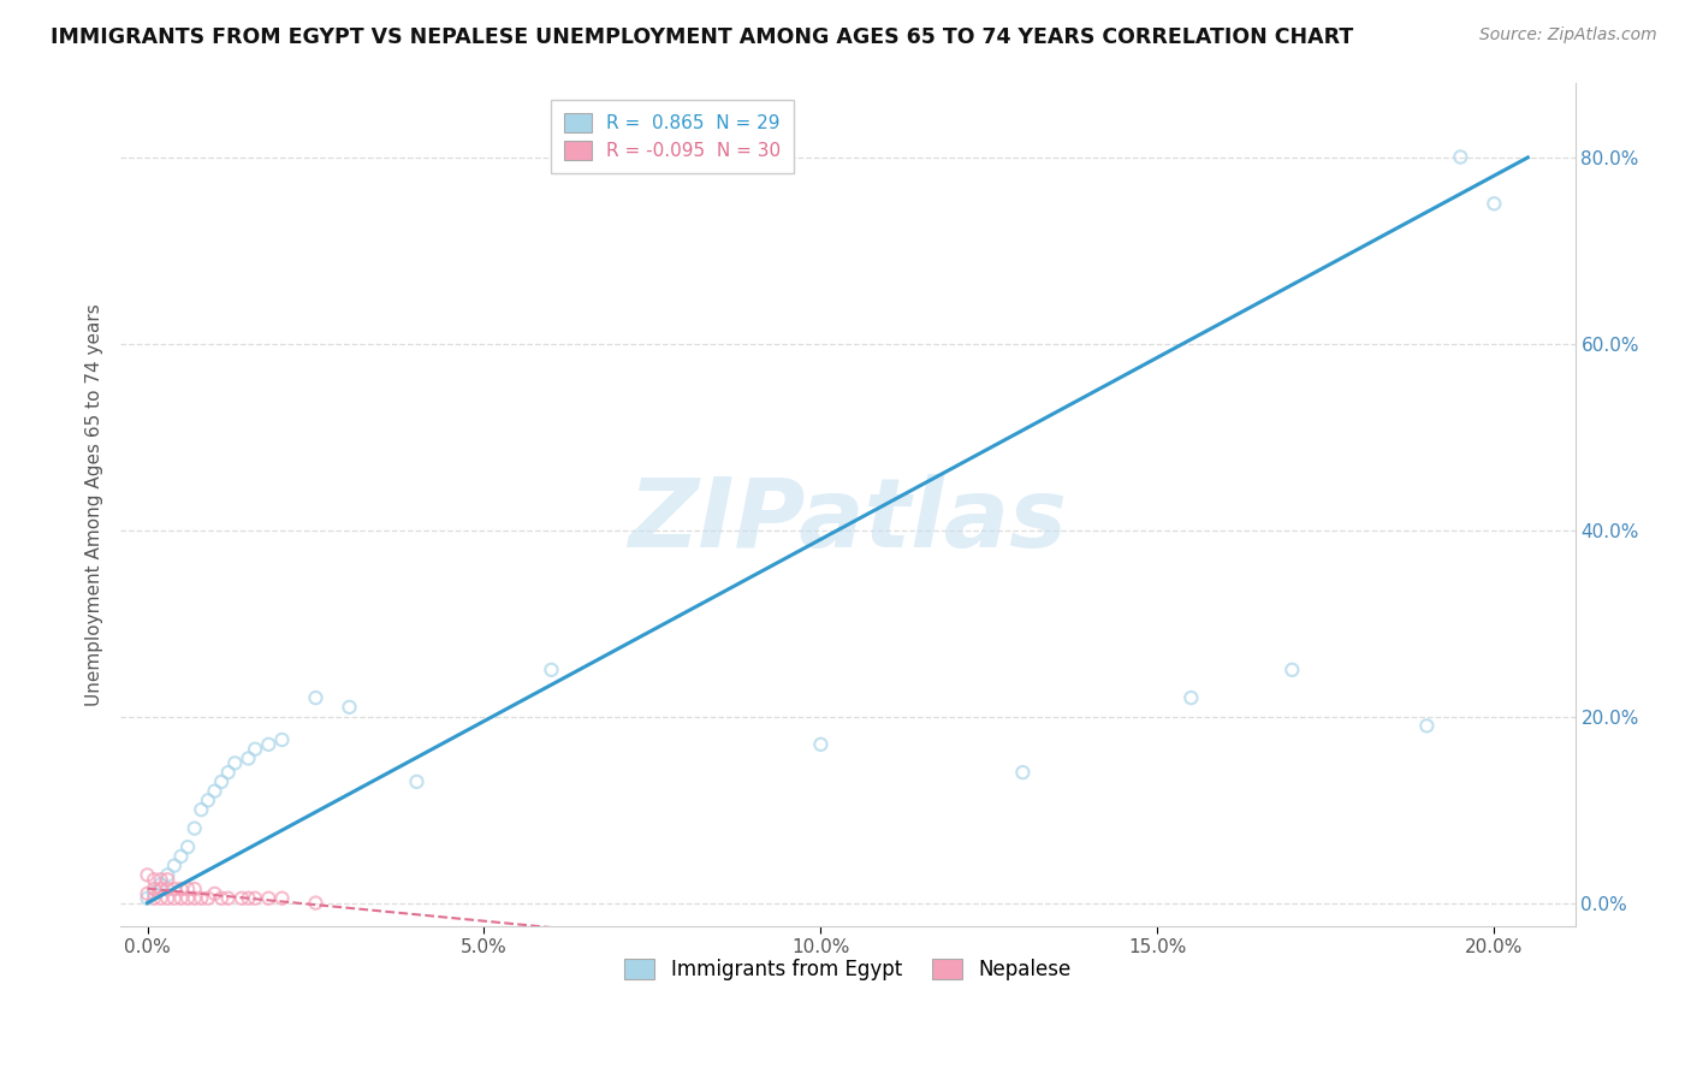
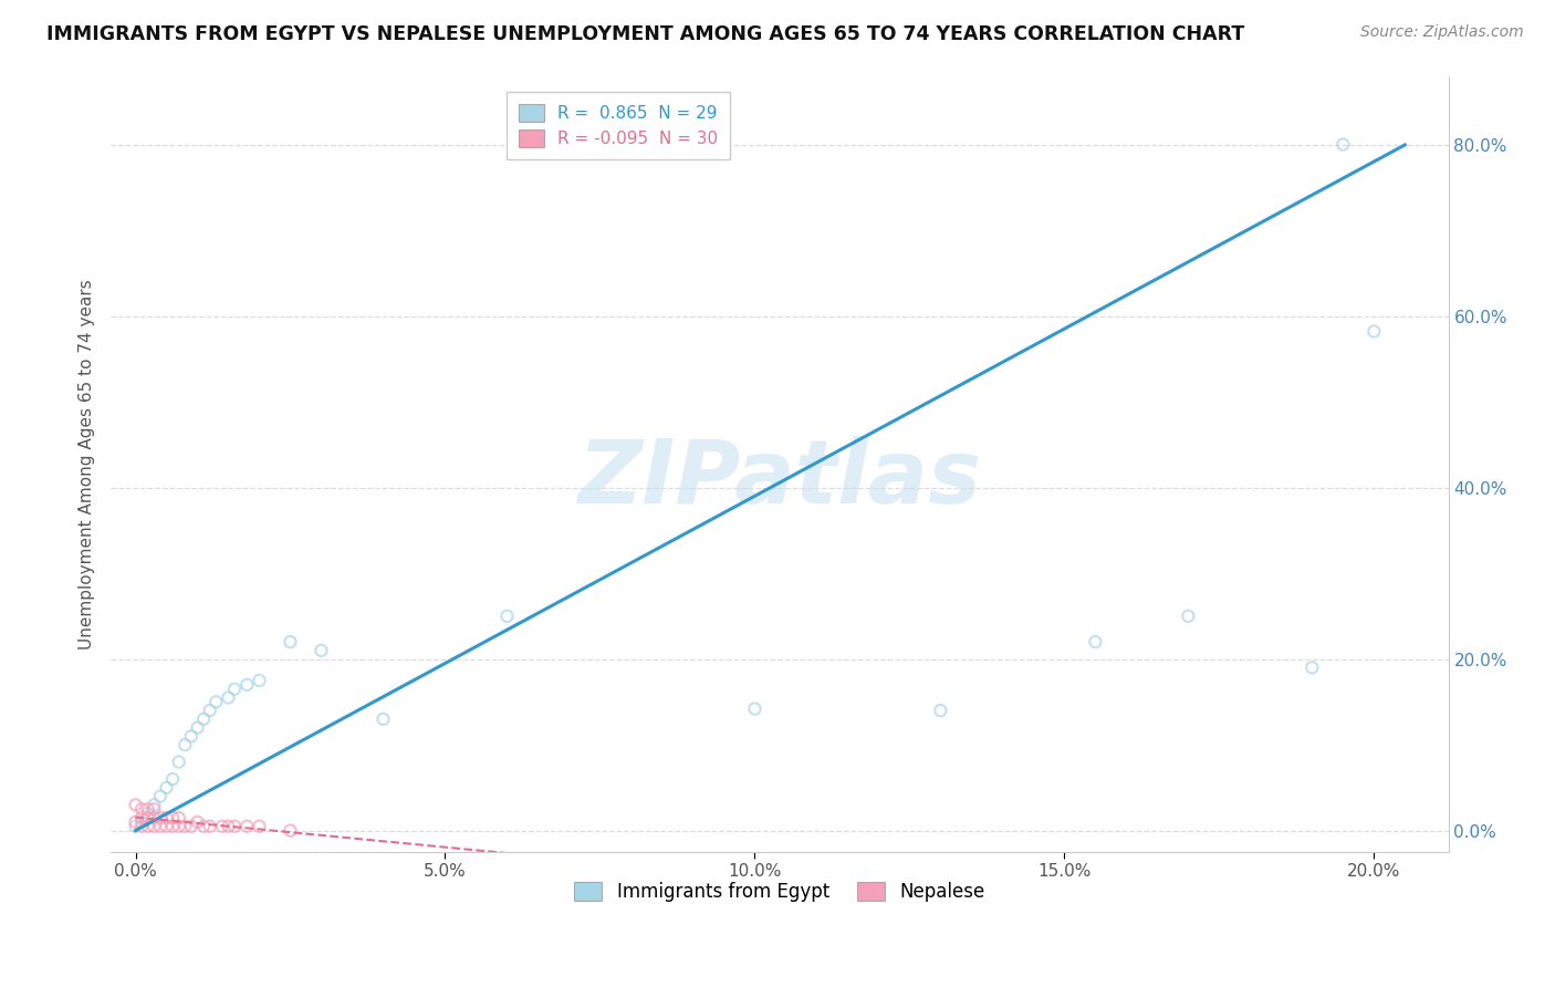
Immigrants from Egypt/10.0%: 17.0% -> 14.2%
Immigrants from Egypt/20.0%: 75.0% -> 58.2%
